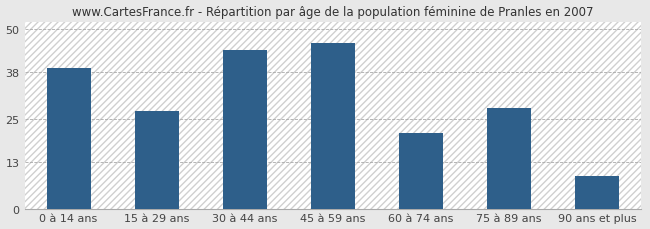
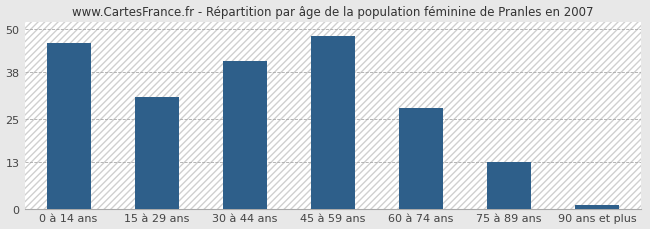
0 à 14 ans: 39 -> 46
15 à 29 ans: 27 -> 31
30 à 44 ans: 44 -> 41
45 à 59 ans: 46 -> 48
60 à 74 ans: 21 -> 28
75 à 89 ans: 28 -> 13
90 ans et plus: 9 -> 1
